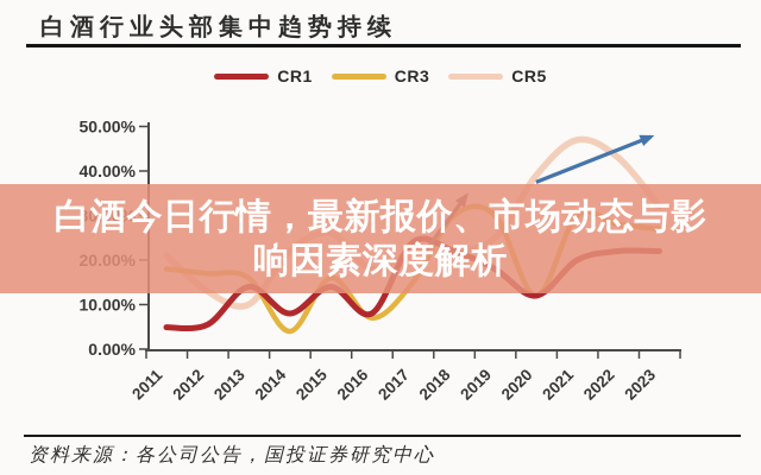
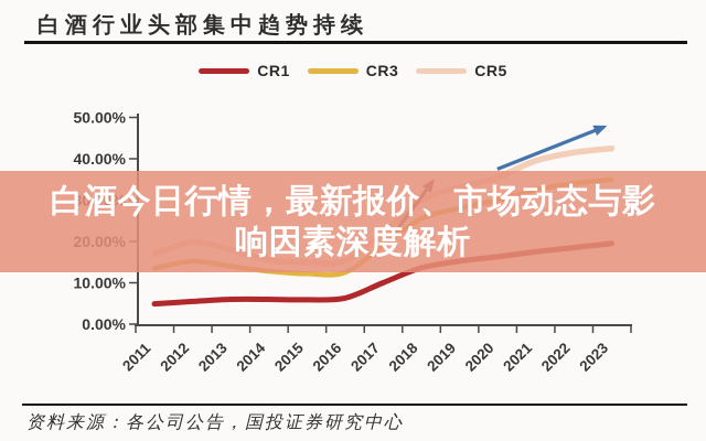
CR3/2011: 18% -> 14%
CR5/2011: 21% -> 17%
CR3/2012: 17% -> 15%
CR5/2012: 13% -> 20%
CR1/2013: 14% -> 6%
CR3/2013: 16% -> 14%
CR5/2013: 10% -> 18%
CR1/2014: 8% -> 6%
CR3/2014: 4% -> 13%
CR5/2014: 22% -> 16%
CR1/2015: 14% -> 6%
CR3/2015: 16% -> 12%
CR5/2015: 26% -> 15%
CR1/2016: 8% -> 6%
CR3/2016: 7% -> 12%
CR5/2016: 18% -> 15%
CR1/2017: 24% -> 10%
CR3/2017: 15% -> 19%
CR1/2018: 22% -> 14%
CR3/2018: 30% -> 26%
CR5/2018: 22% -> 30%
CR1/2019: 18% -> 15%
CR3/2019: 30% -> 28%
CR5/2019: 25% -> 33%
CR1/2020: 12% -> 16%
CR3/2020: 12% -> 30%
CR5/2020: 39% -> 36%
CR1/2021: 20% -> 18%
CR3/2021: 30% -> 32%
CR5/2021: 47% -> 40%
CR1/2022: 22% -> 18%
CR3/2022: 28% -> 34%
CR5/2022: 43% -> 42%
CR1/2023: 22% -> 20%
CR3/2023: 27% -> 35%
CR5/2023: 32% -> 42%
